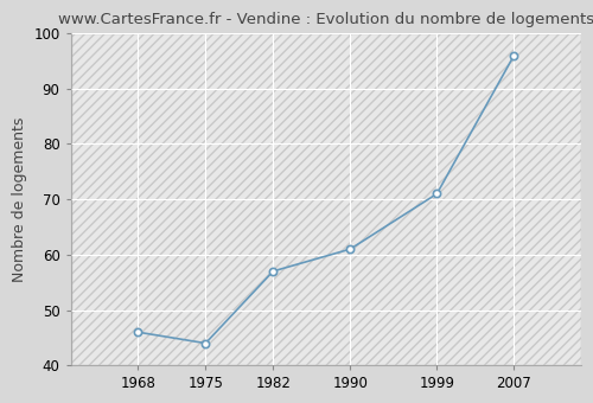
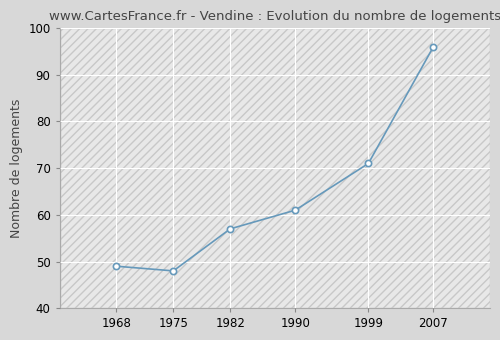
1968: 46 -> 49
1975: 44 -> 48
